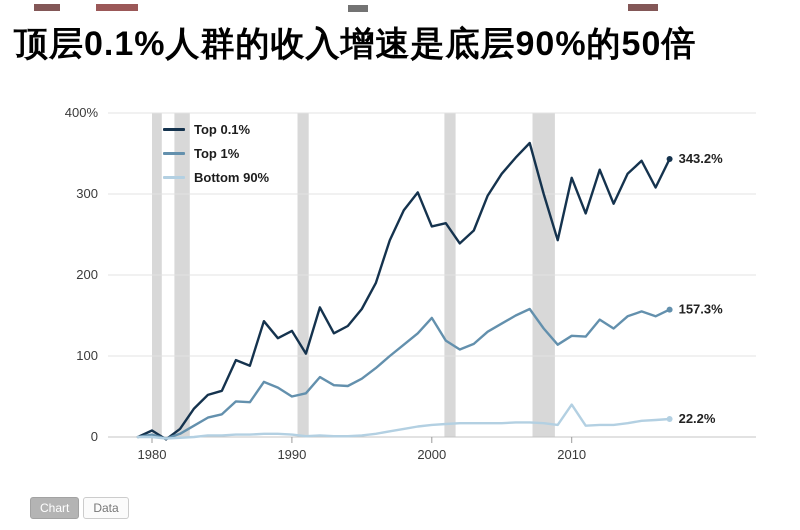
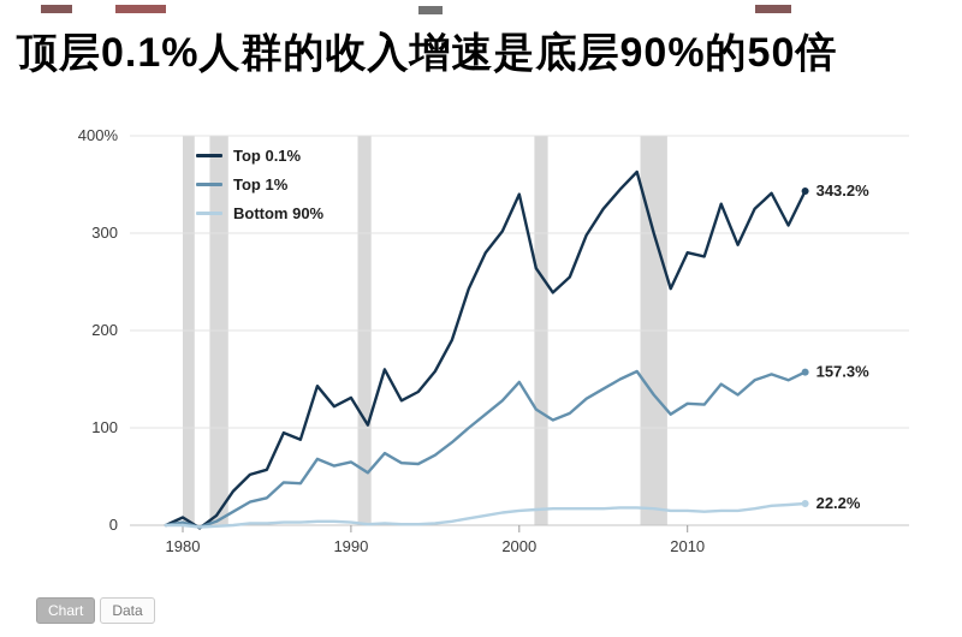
Top 1%/1990: 50% -> 60%
Top 0.1%/2000: 260% -> 340%
Top 0.1%/2010: 320% -> 280%
Bottom 90%/2010: 40% -> 20%
